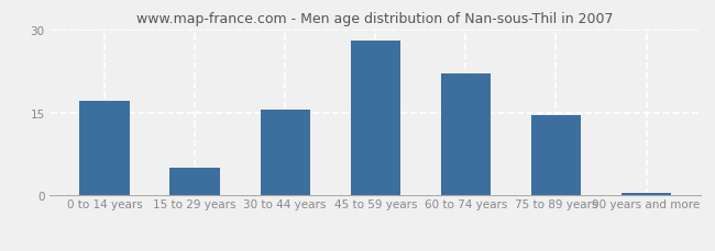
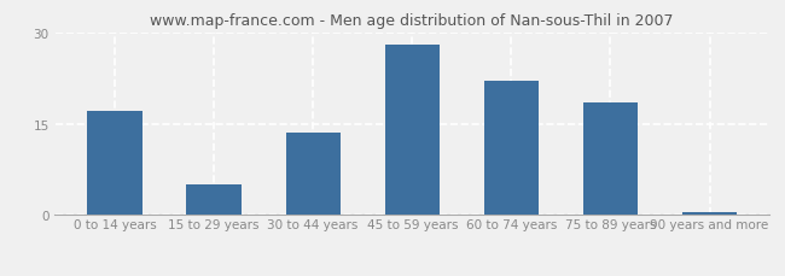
30 to 44 years: 15.5 -> 13.6
75 to 89 years: 14.5 -> 18.4
